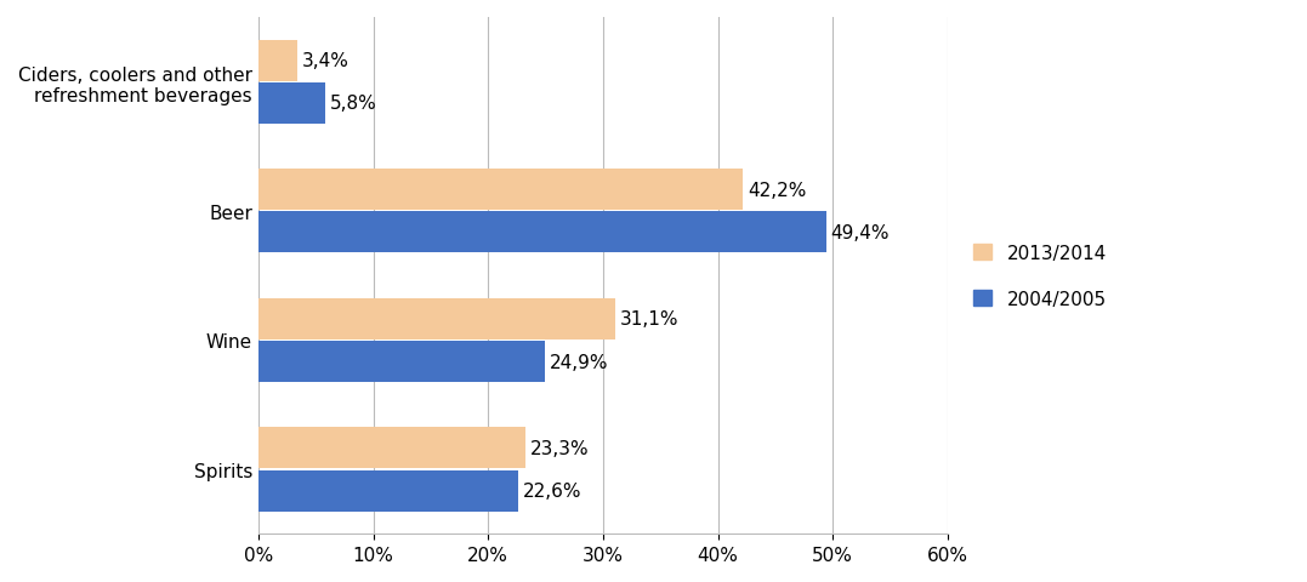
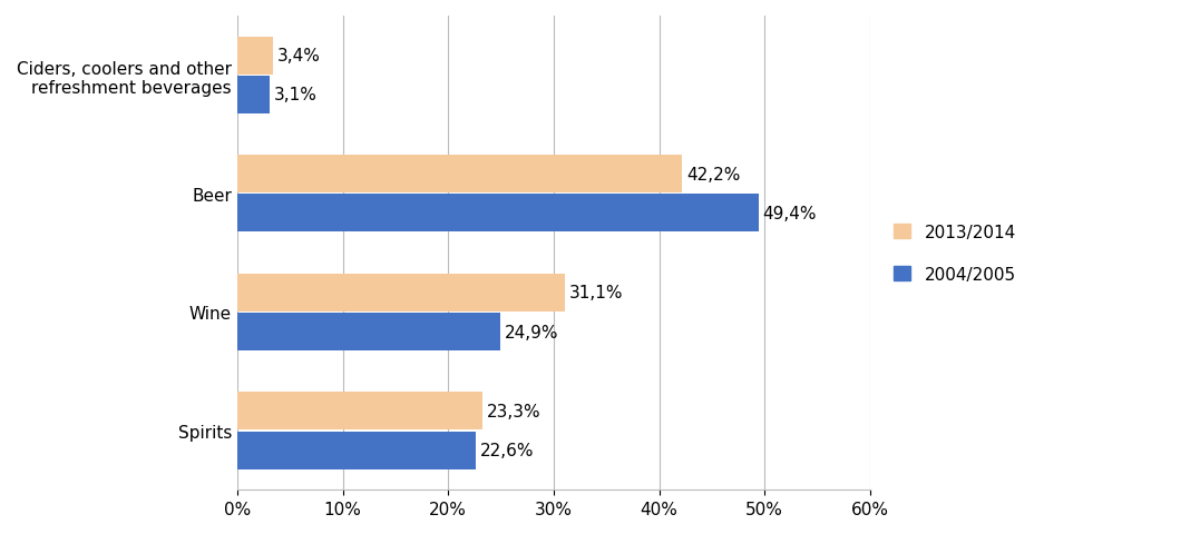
2004/2005/Ciders, coolers and other refreshment beverages: 5,8% -> 3,1%
